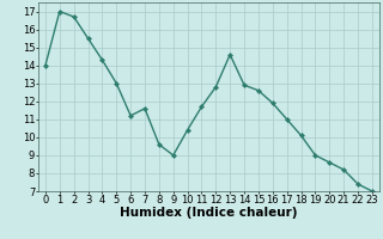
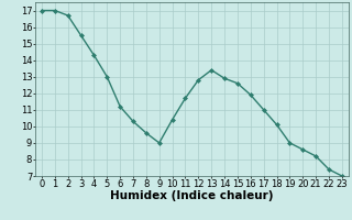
0: 14.0 -> 17.0
7: 11.6 -> 10.3
13: 14.6 -> 13.4
